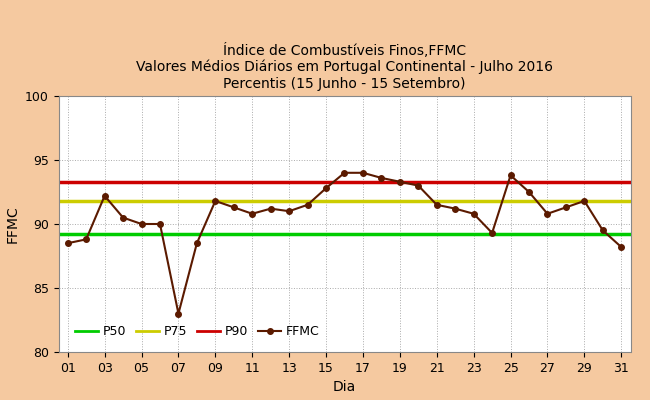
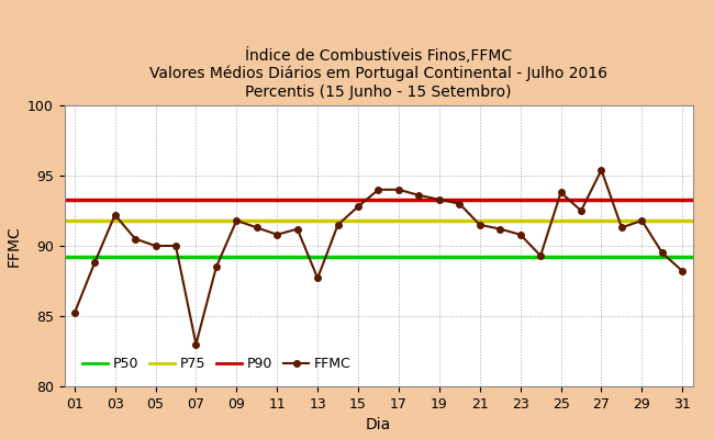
01: 88.5 -> 85.2
13: 91.0 -> 87.7
27: 90.8 -> 95.4
